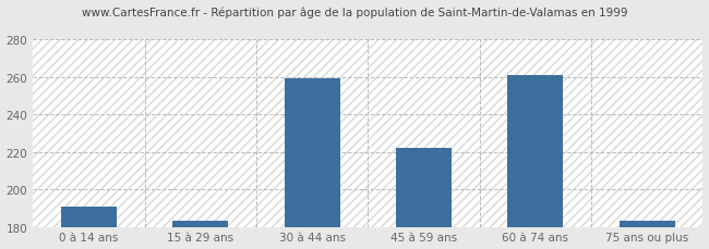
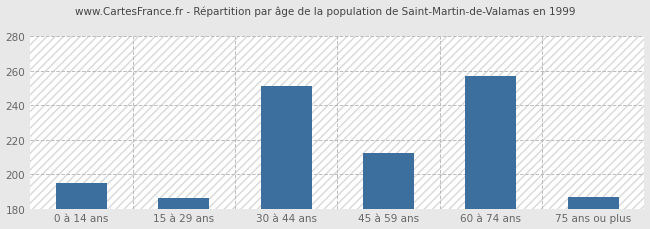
0 à 14 ans: 191 -> 195
15 à 29 ans: 183 -> 186
30 à 44 ans: 259 -> 251
45 à 59 ans: 222 -> 212
60 à 74 ans: 261 -> 257
75 ans ou plus: 183 -> 187
